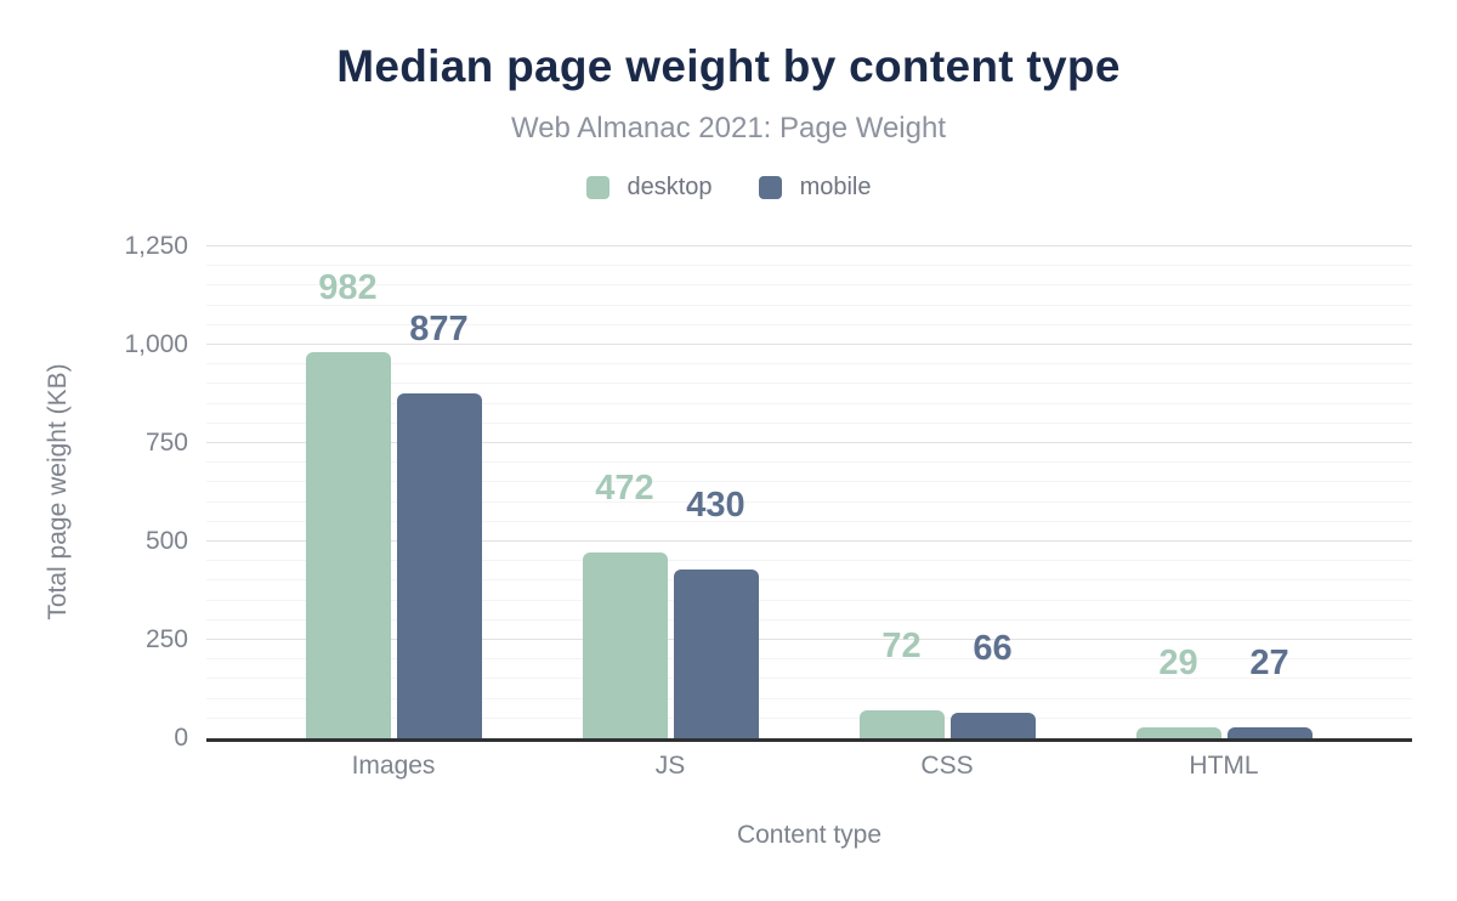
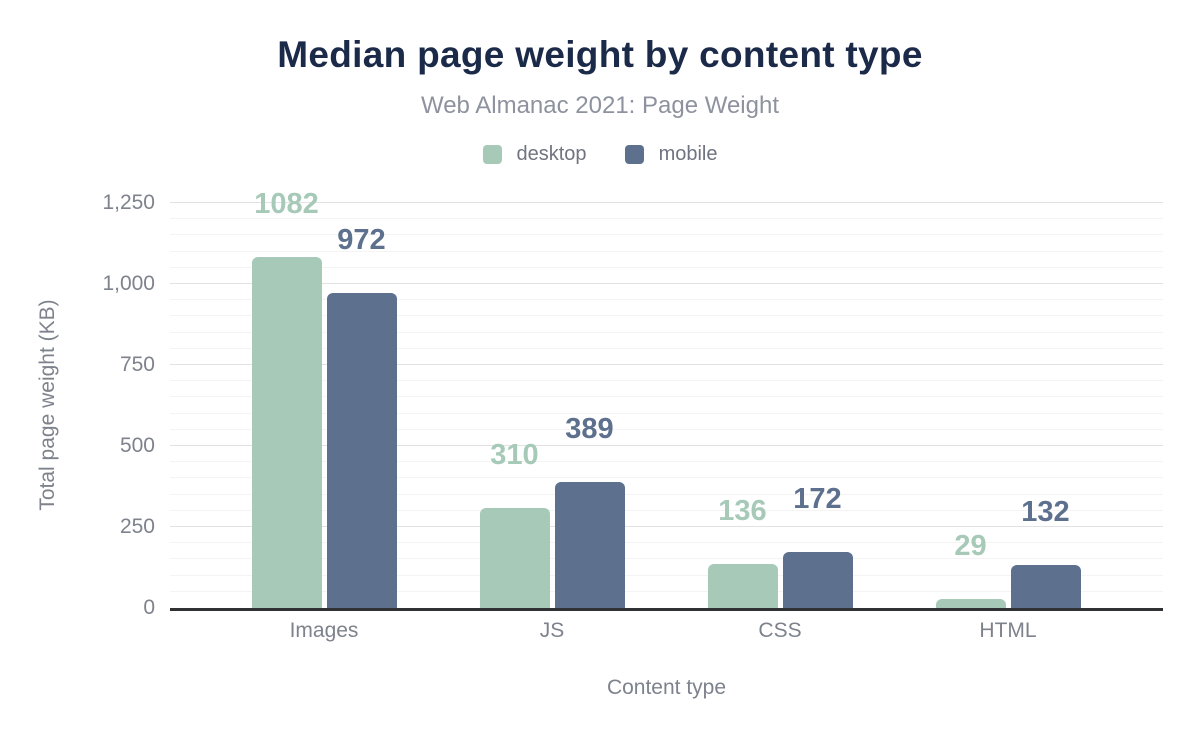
desktop/Images: 982 -> 1082
mobile/Images: 877 -> 972
desktop/JS: 472 -> 310
mobile/JS: 430 -> 389
desktop/CSS: 72 -> 136
mobile/CSS: 66 -> 172
mobile/HTML: 27 -> 132
